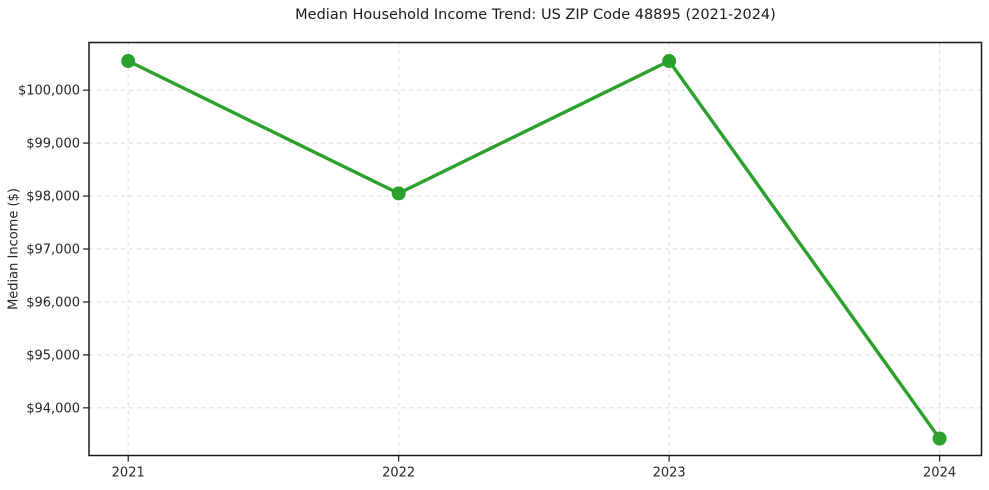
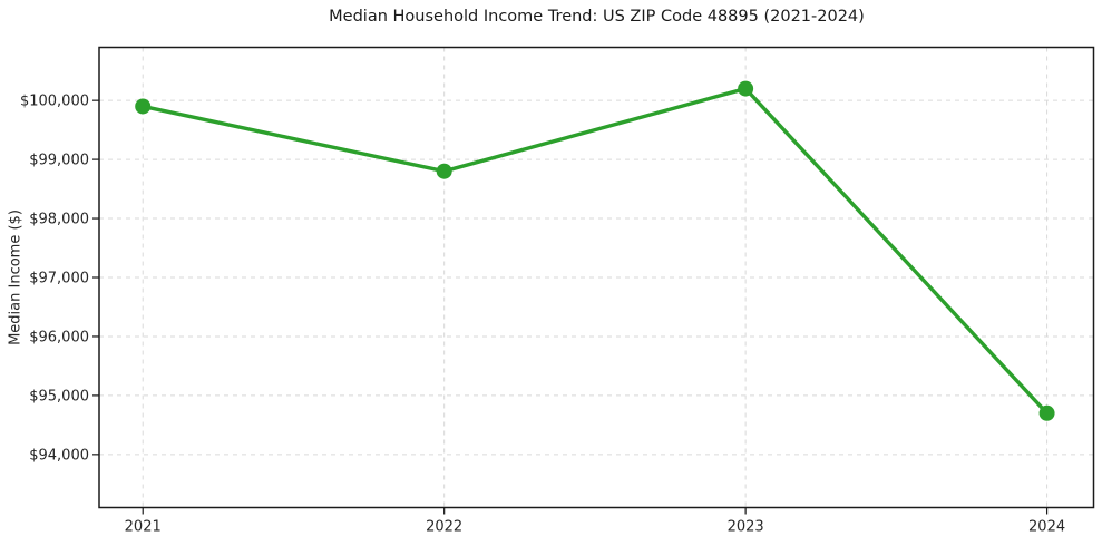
2021: $100600 -> $99900
2022: $98000 -> $98800
2023: $100600 -> $100200
2024: $93400 -> $94700
